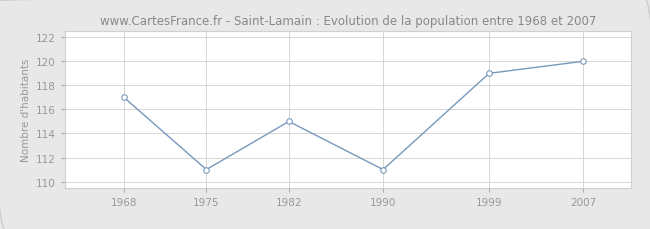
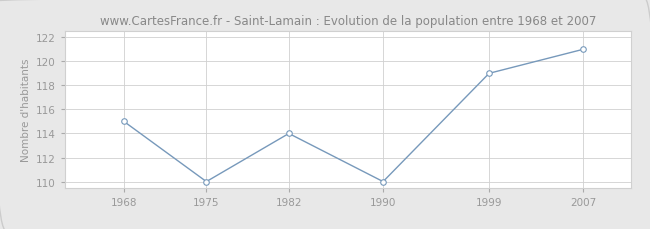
1968: 117 -> 115
1975: 111 -> 110
1982: 115 -> 114
1990: 111 -> 110
2007: 120 -> 121
